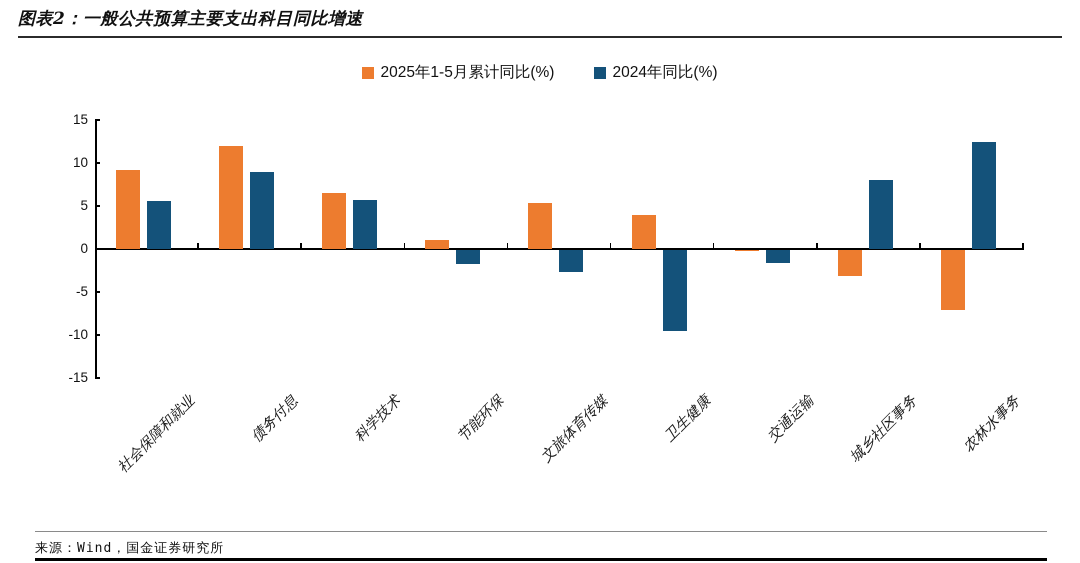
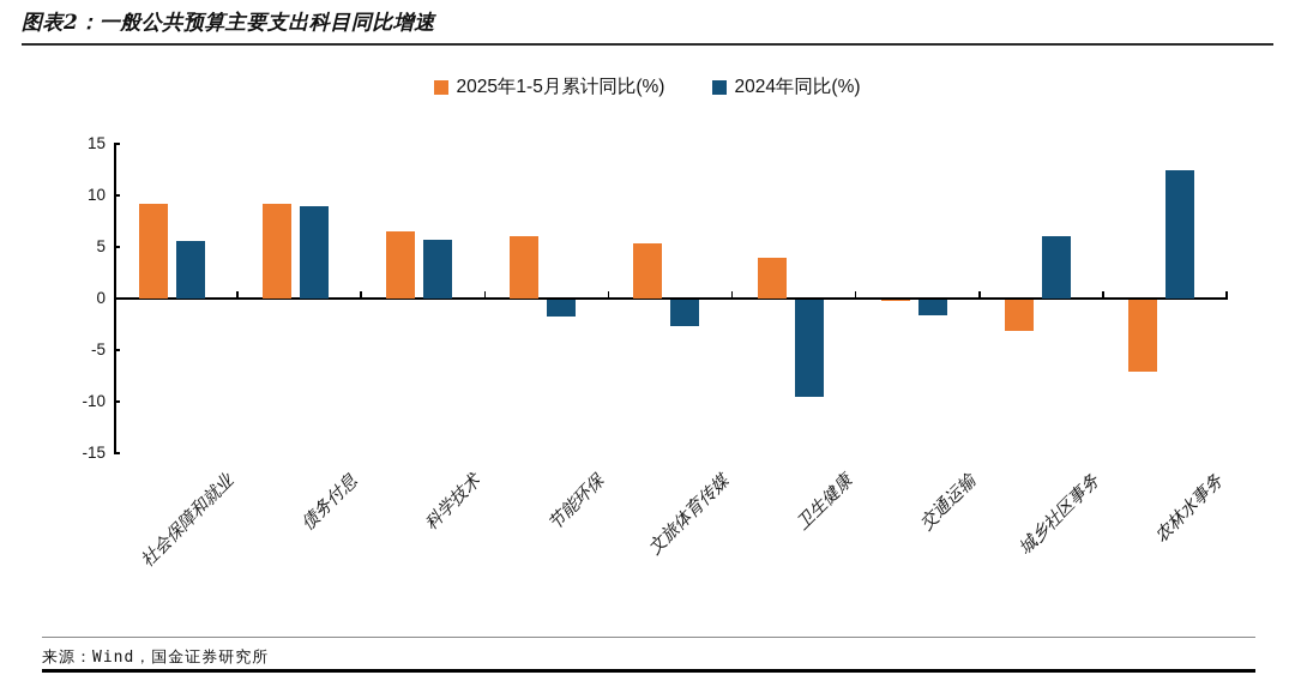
2025年1-5月累计同比(%)/债务付息: 12 -> 9
2025年1-5月累计同比(%)/节能环保: 1 -> 6
2024年同比(%)/城乡社区事务: 8 -> 6
